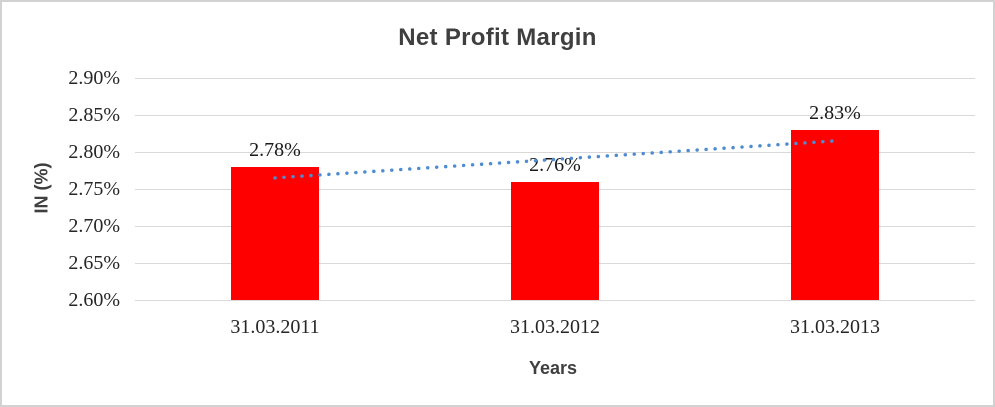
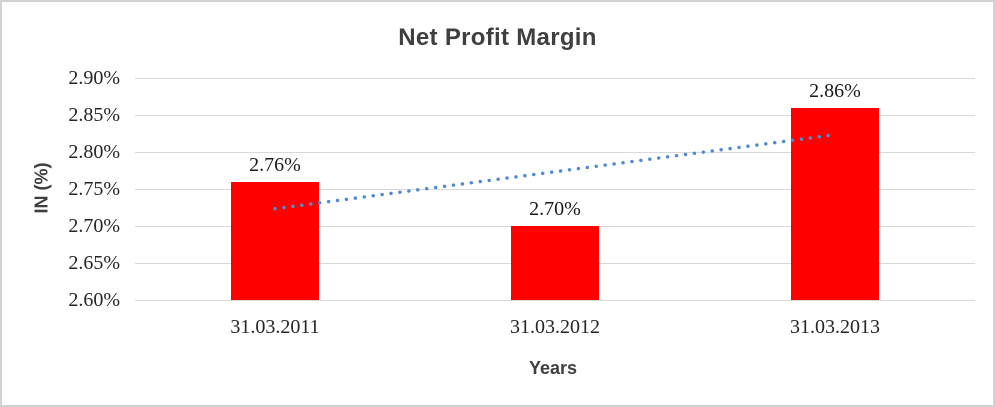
31.03.2011: 2.78% -> 2.76%
31.03.2012: 2.76% -> 2.70%
31.03.2013: 2.83% -> 2.86%
